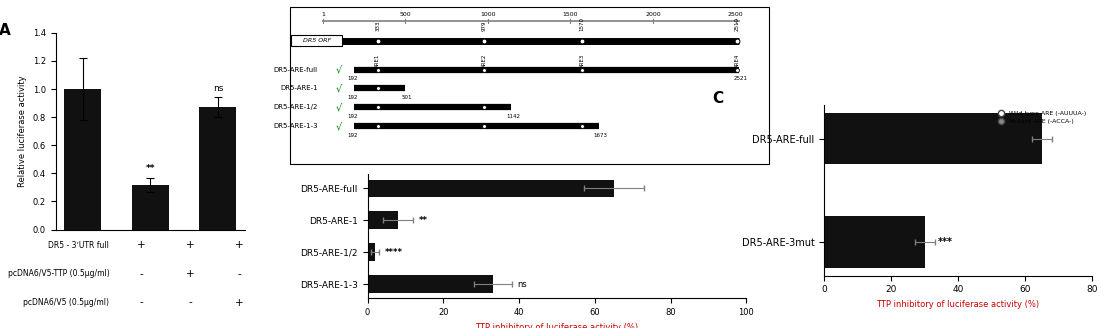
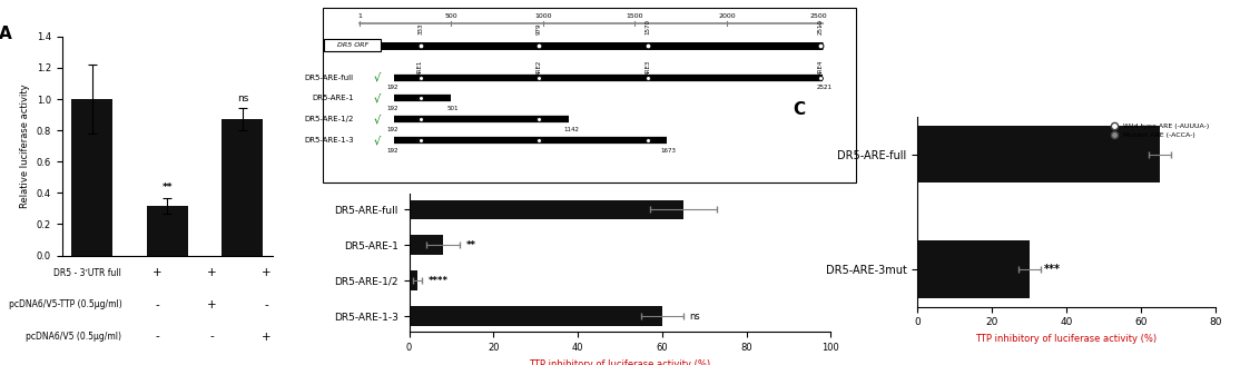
DR5-ARE-1-3: 33 -> 60
